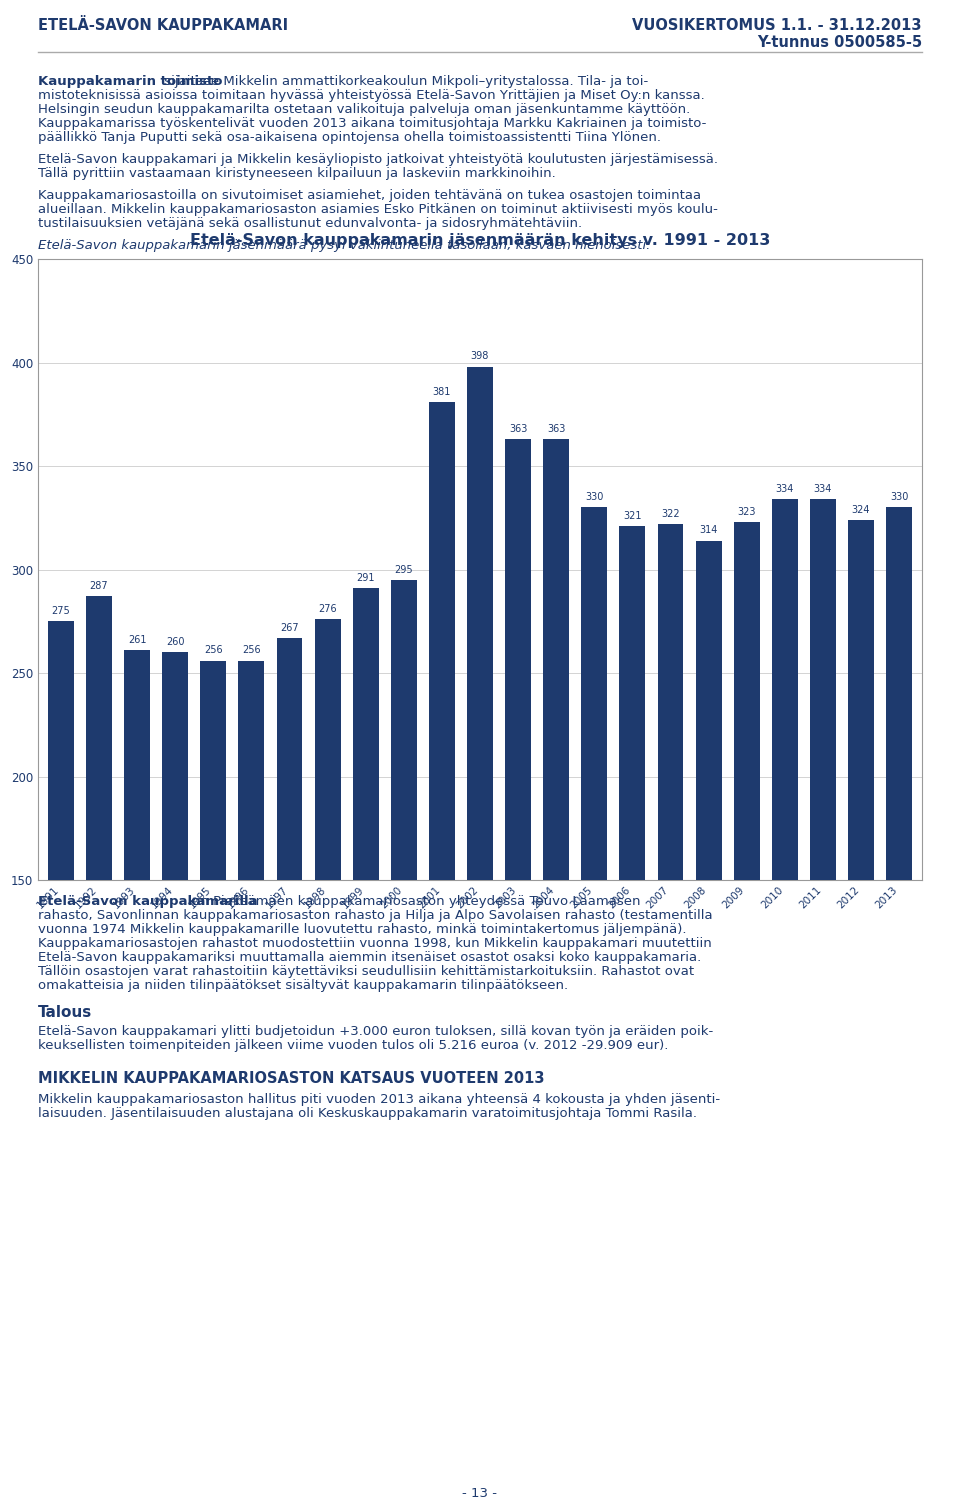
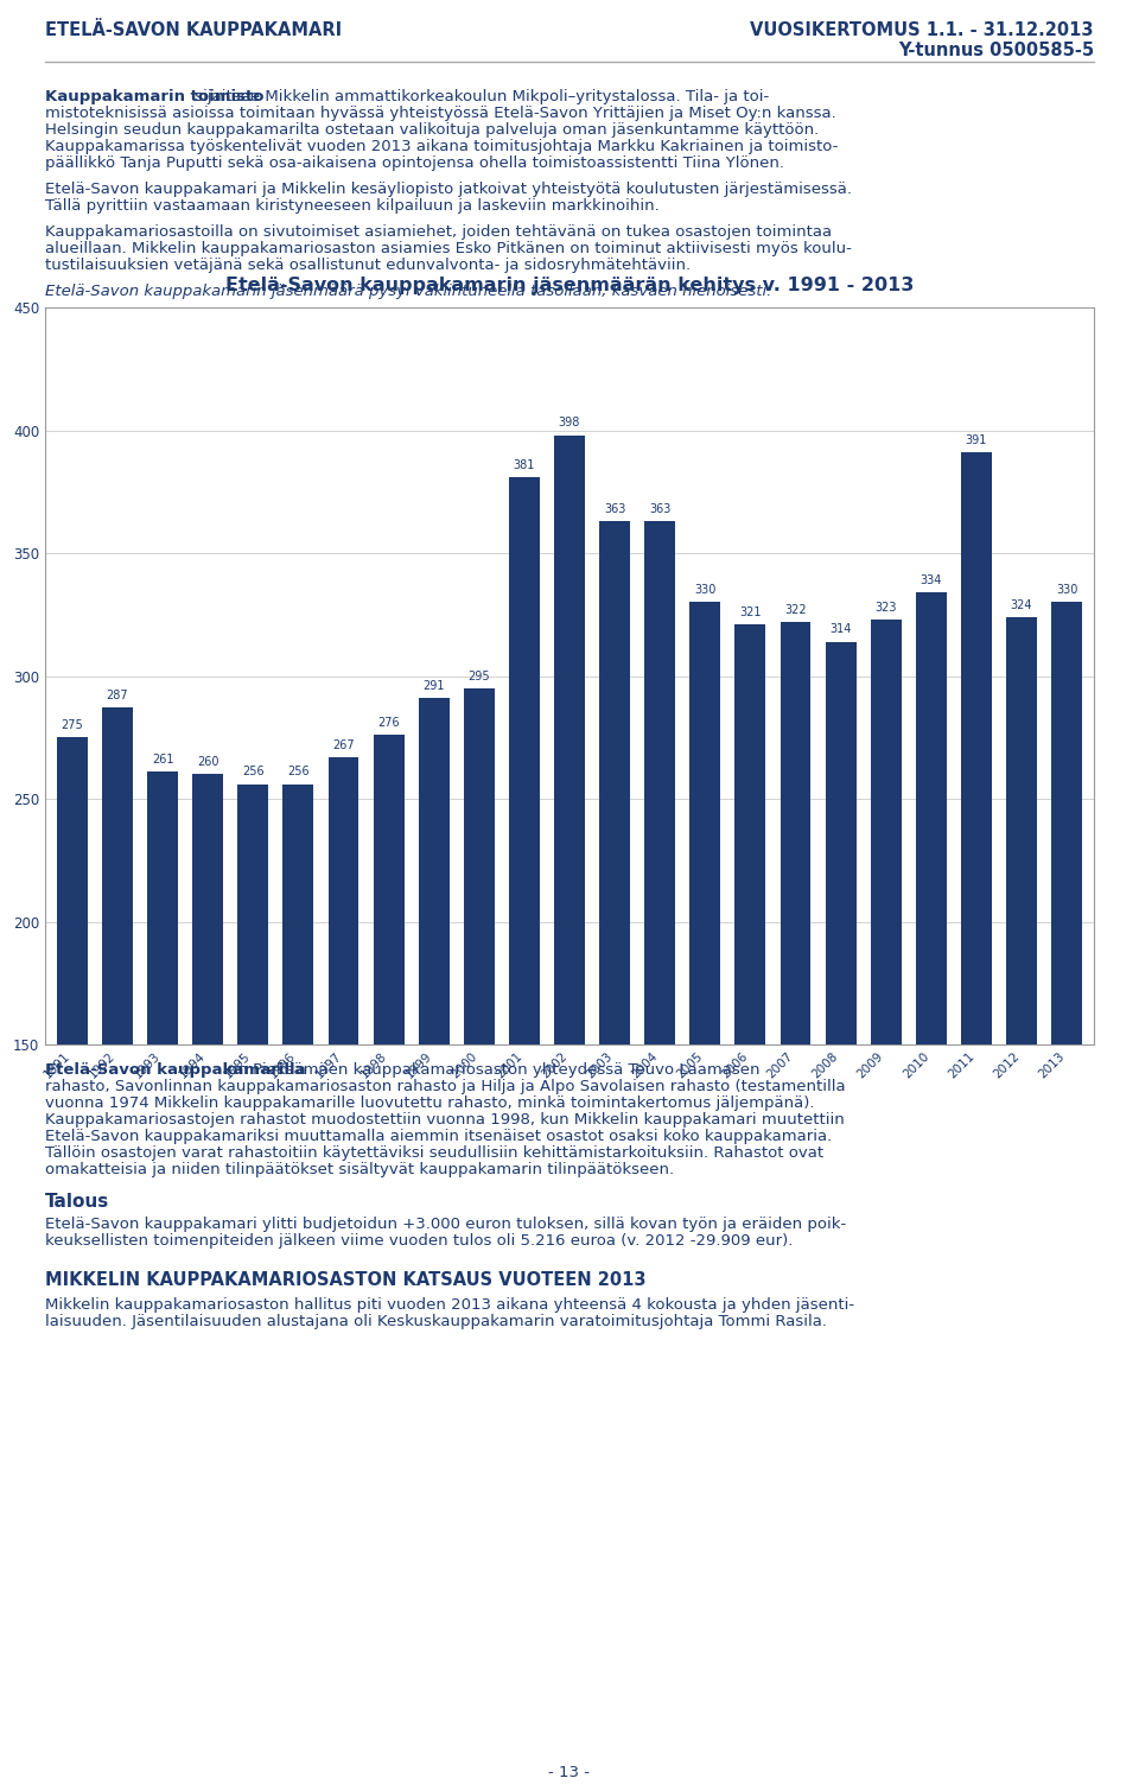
2011: 334 -> 391
